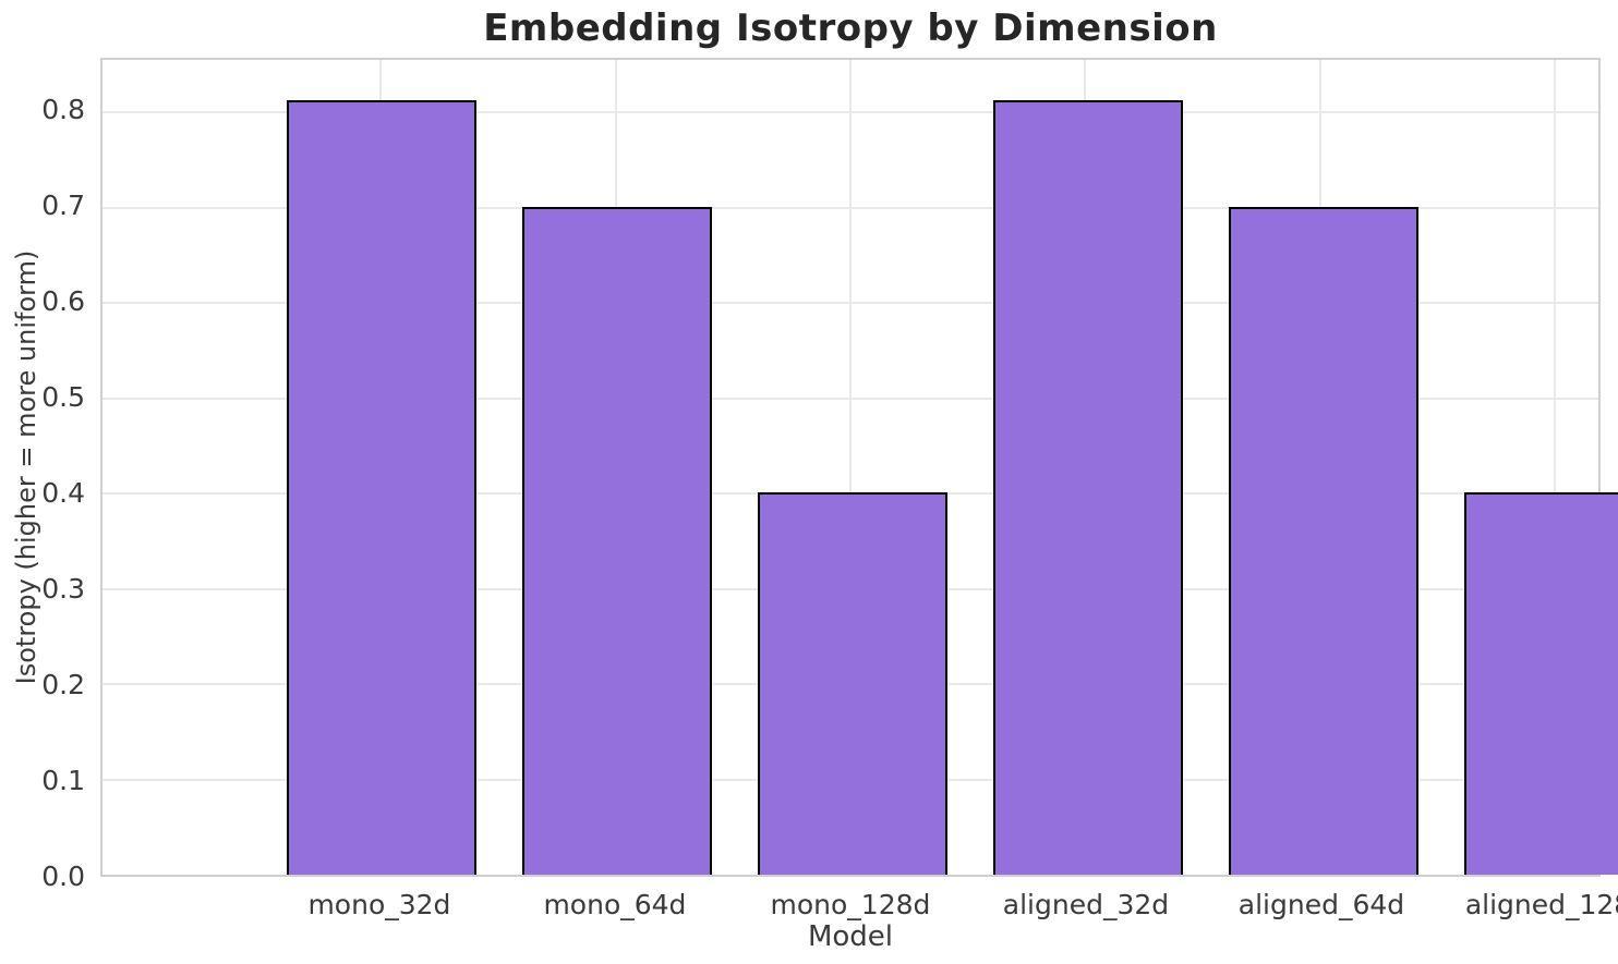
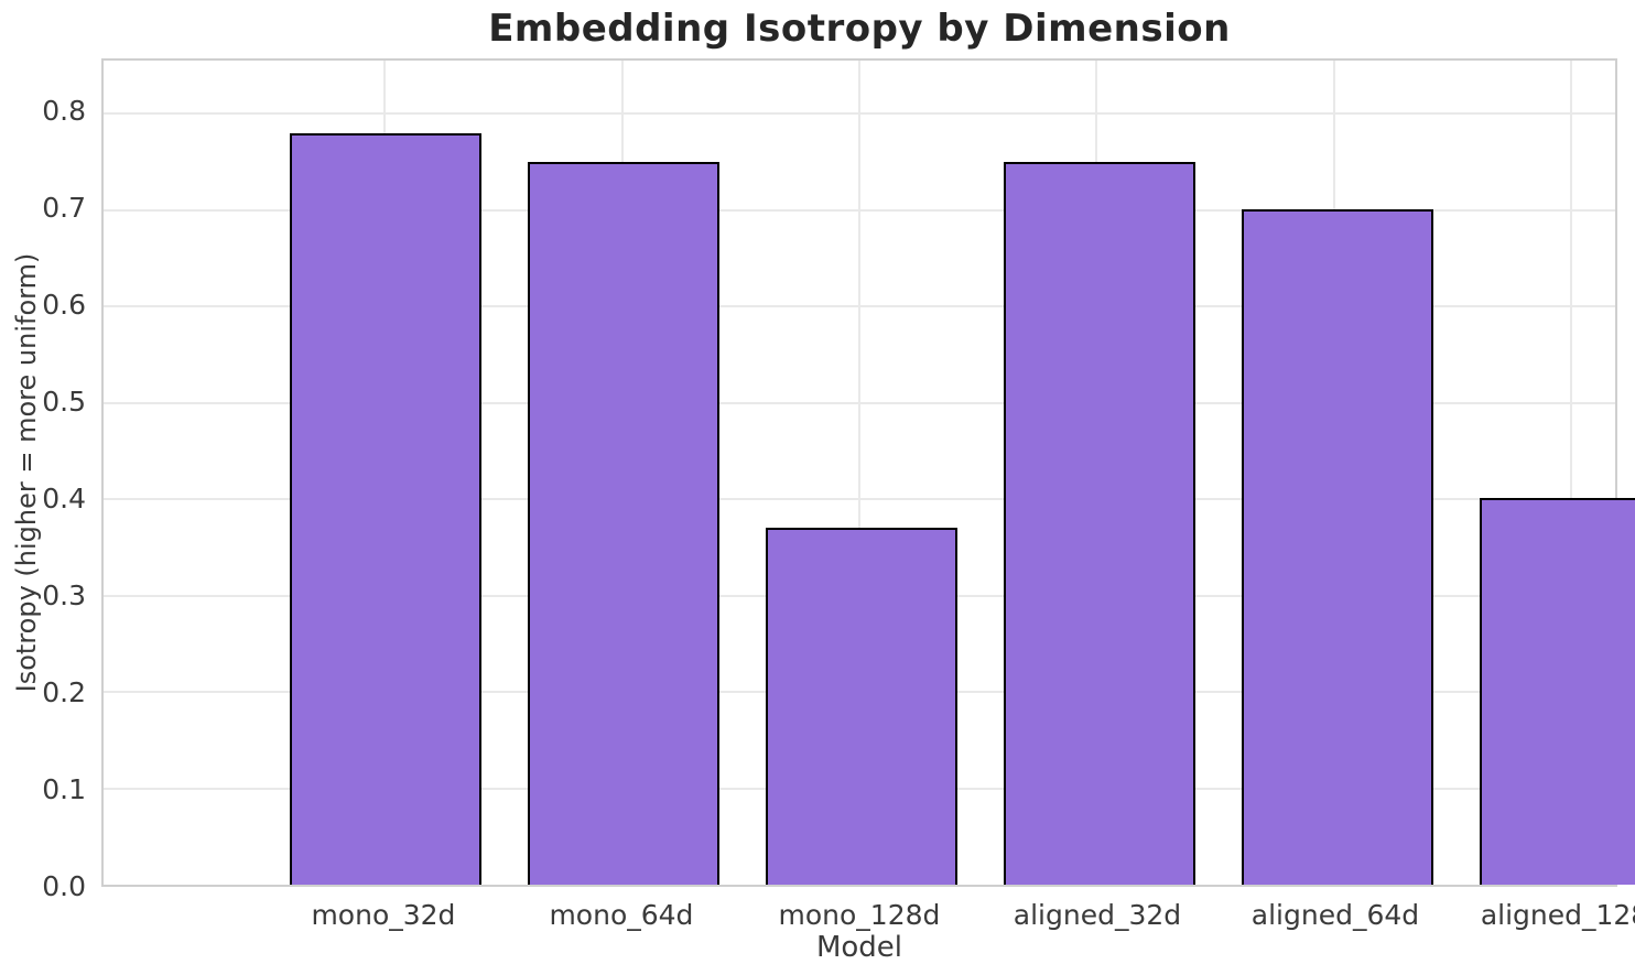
mono_32d: 0.81 -> 0.78
mono_64d: 0.70 -> 0.75
mono_128d: 0.40 -> 0.37
aligned_32d: 0.81 -> 0.75
